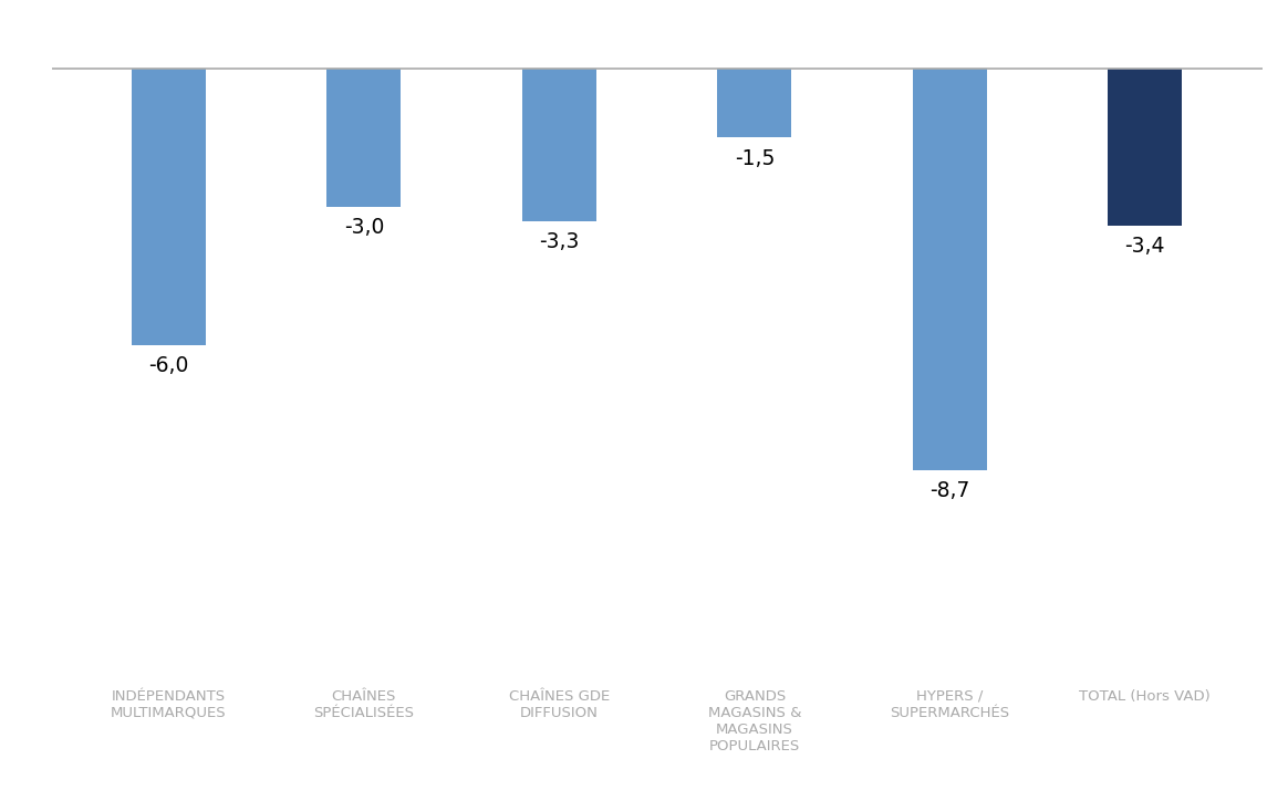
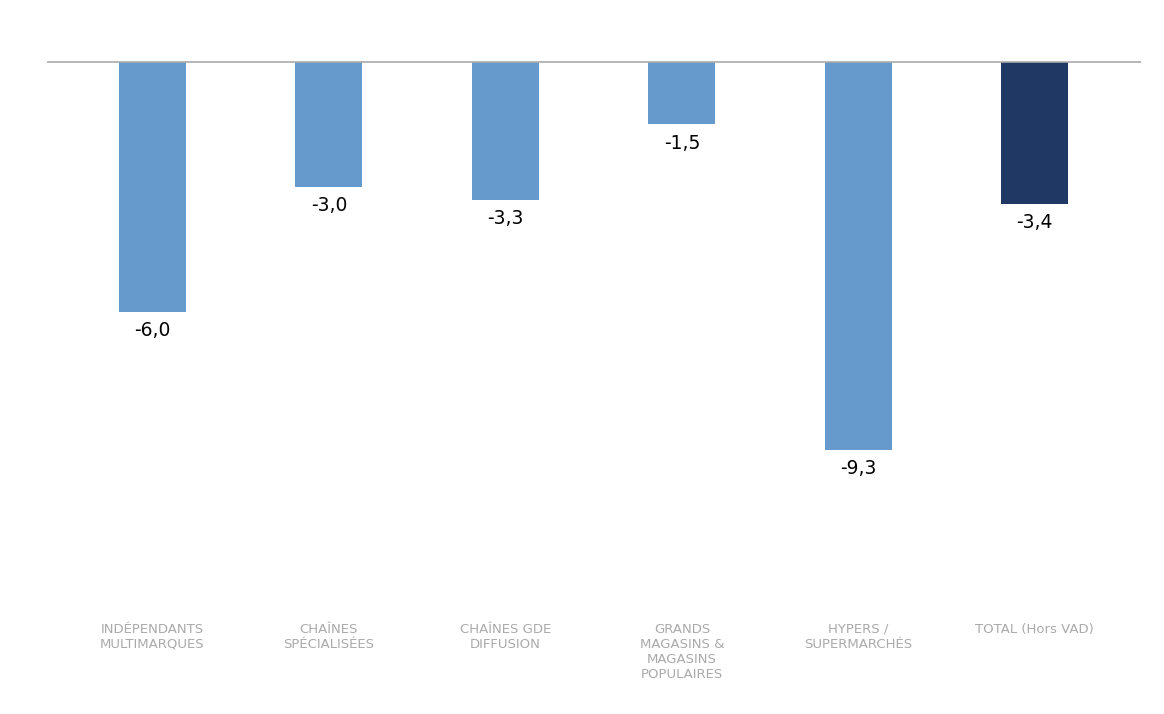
HYPERS / SUPERMARCHÉS: -8,7 -> -9,3
